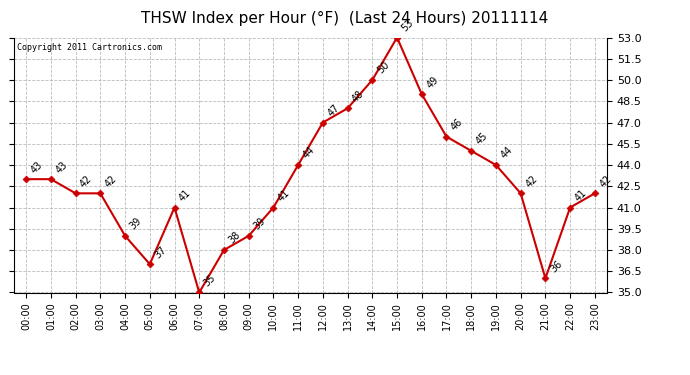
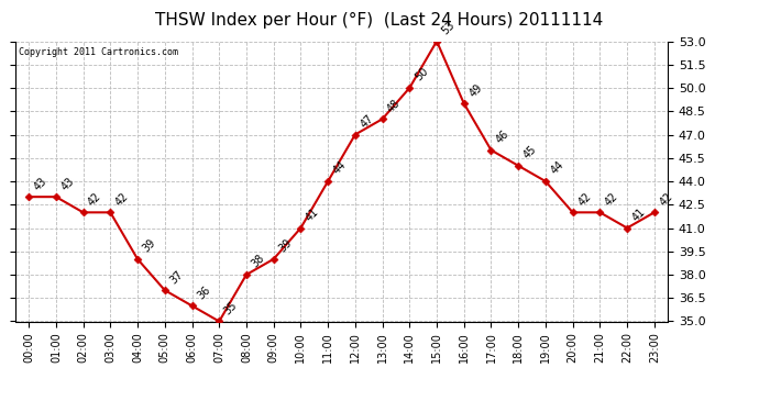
06:00: 41 -> 36
21:00: 36 -> 42
